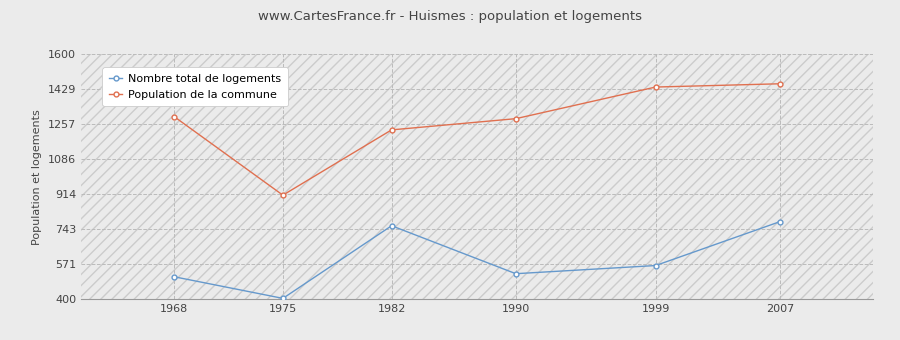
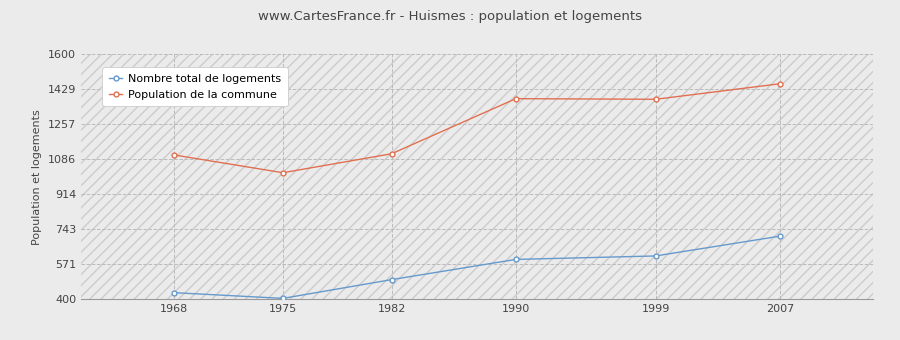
Nombre total de logements/1968: 510 -> 432
Population de la commune/1968: 1295 -> 1107
Population de la commune/1975: 910 -> 1020
Nombre total de logements/1982: 760 -> 496
Population de la commune/1982: 1230 -> 1113
Nombre total de logements/1990: 525 -> 595
Population de la commune/1990: 1285 -> 1383
Nombre total de logements/1999: 565 -> 612
Population de la commune/1999: 1440 -> 1380
Nombre total de logements/2007: 780 -> 709
